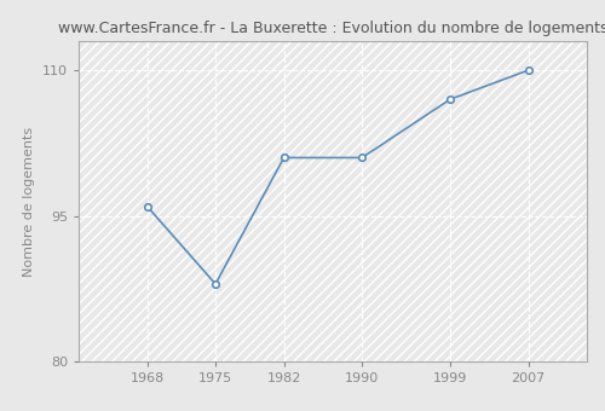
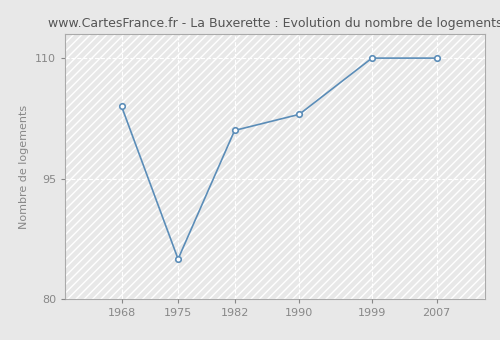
1968: 96 -> 104
1975: 88 -> 85
1990: 101 -> 103
1999: 107 -> 110
